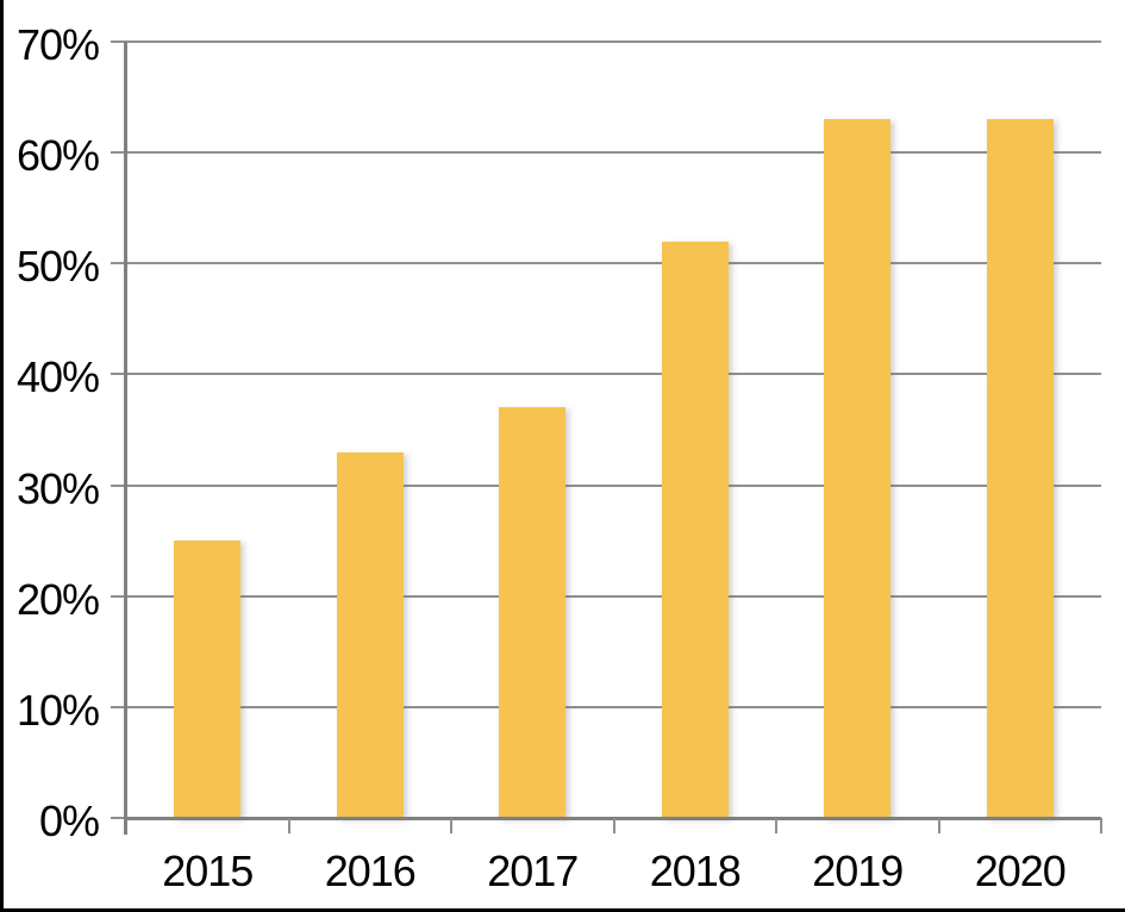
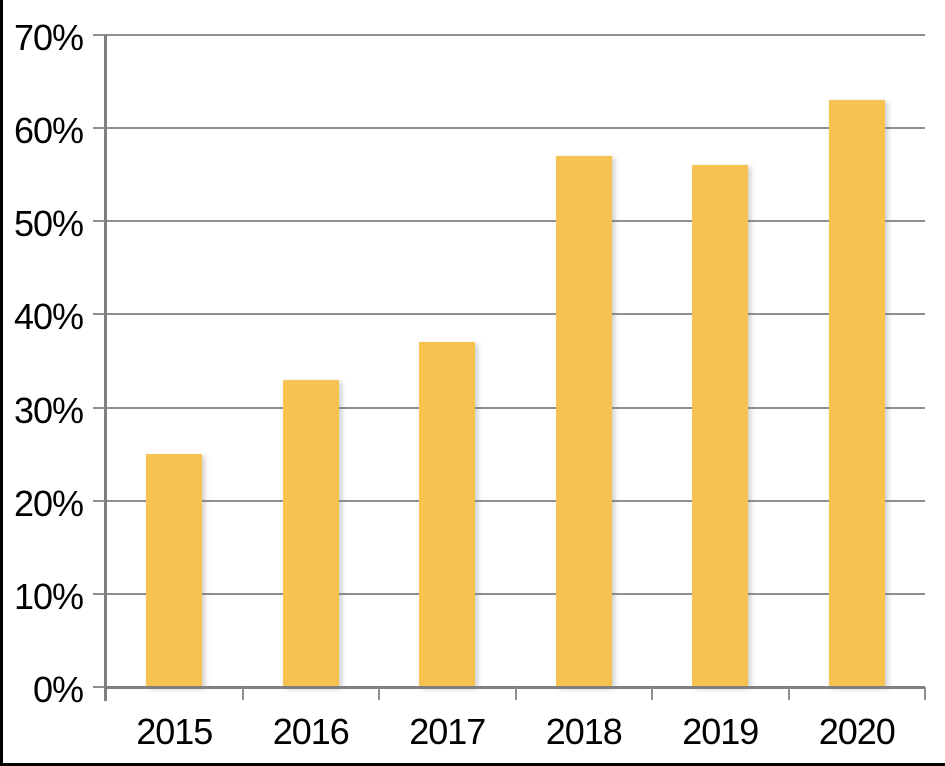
2018: 52% -> 57%
2019: 63% -> 56%
